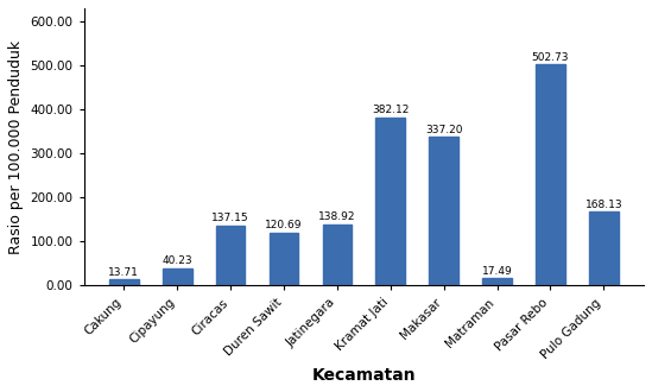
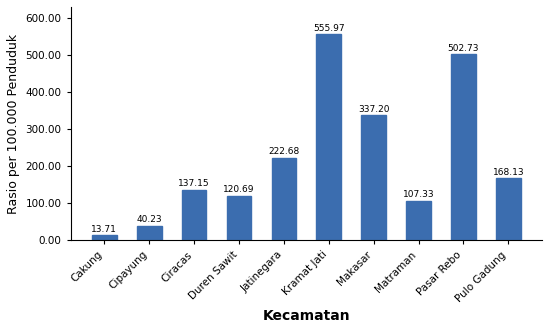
Jatinegara: 138.92 -> 222.68
Kramat Jati: 382.12 -> 555.97
Matraman: 17.49 -> 107.33
